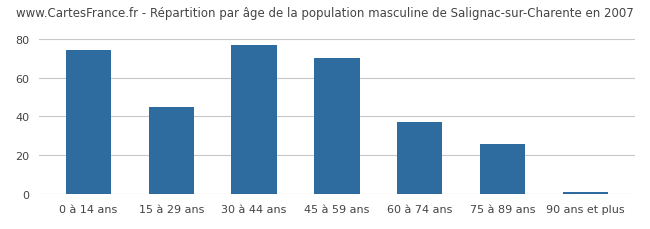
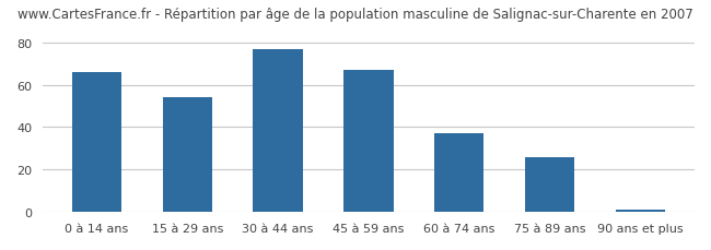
0 à 14 ans: 74 -> 66
15 à 29 ans: 45 -> 54
45 à 59 ans: 70 -> 67
